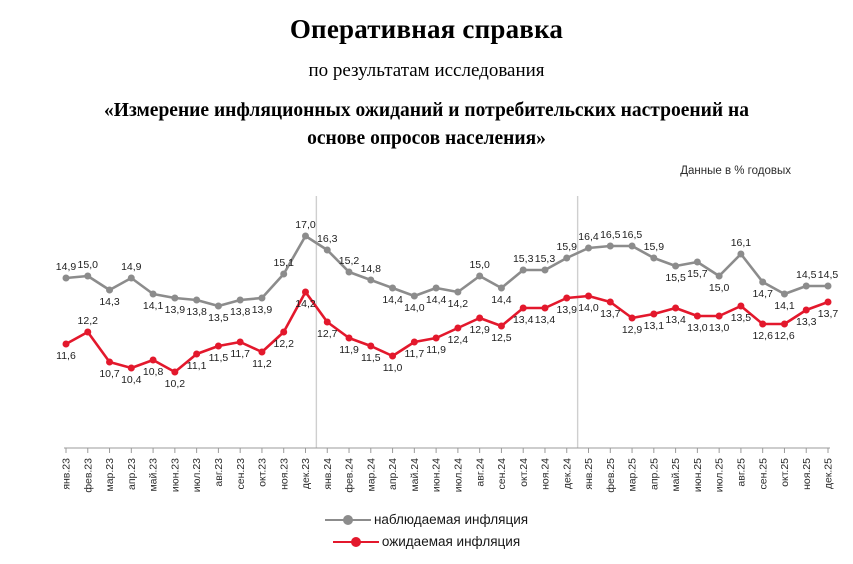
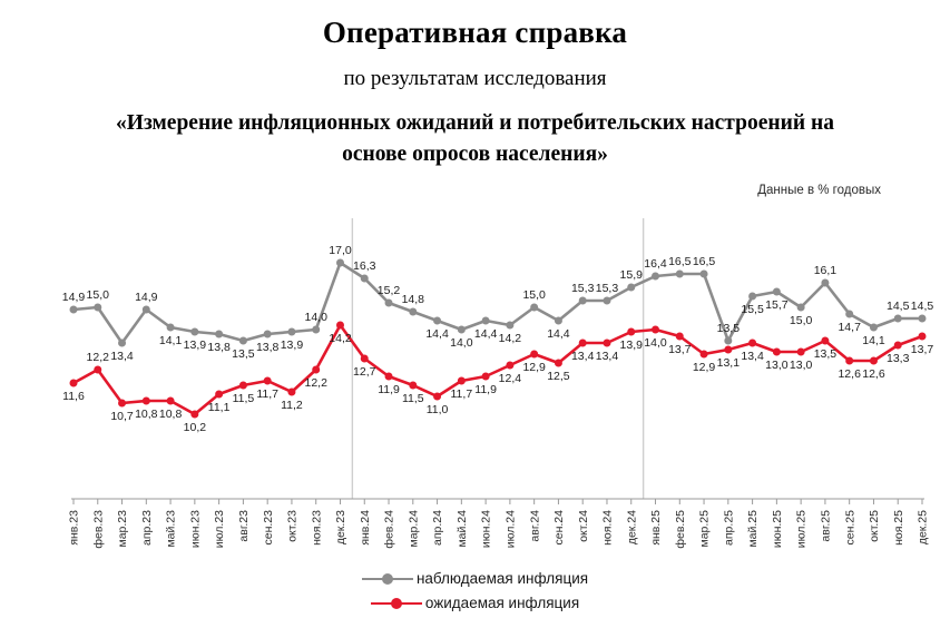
наблюдаемая инфляция/мар.23: 14,3 -> 13,4
ожидаемая инфляция/апр.23: 10,4 -> 10,8
наблюдаемая инфляция/ноя.23: 15,1 -> 14,0
наблюдаемая инфляция/апр.25: 15,9 -> 13,5
